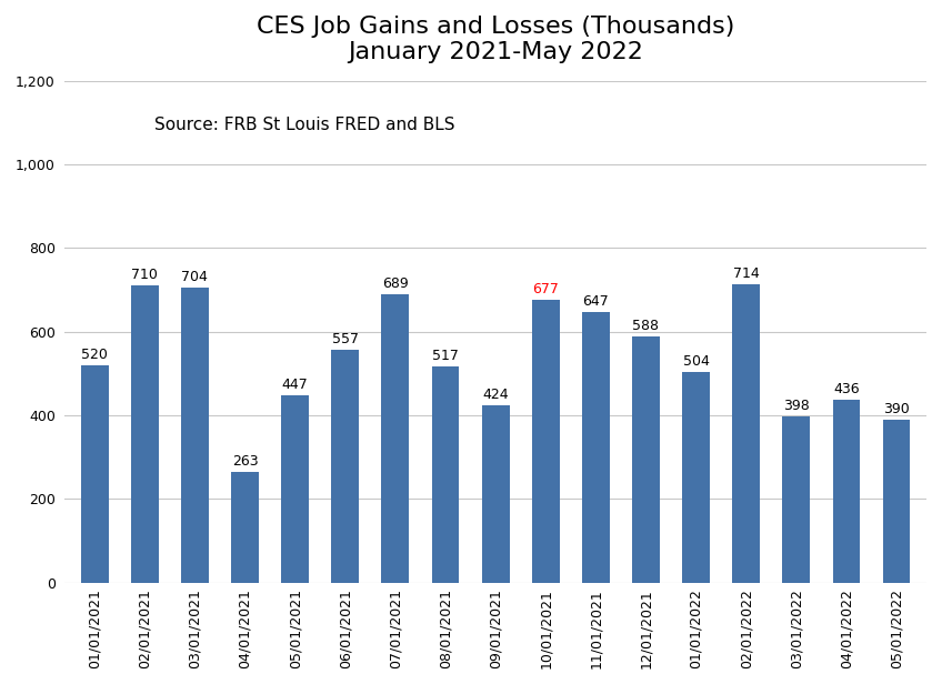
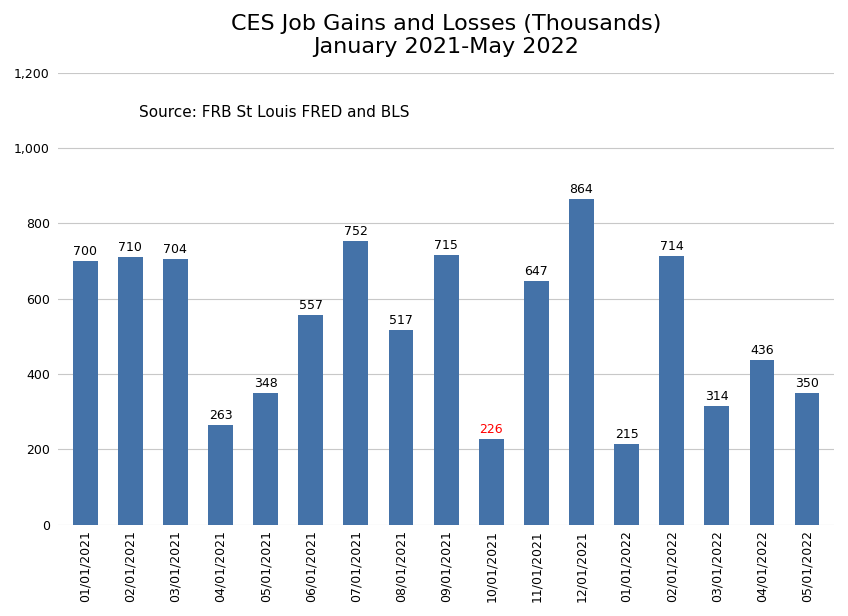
01/01/2021: 520 -> 700
05/01/2021: 447 -> 348
07/01/2021: 689 -> 752
09/01/2021: 424 -> 715
10/01/2021: 677 -> 226
12/01/2021: 588 -> 864
01/01/2022: 504 -> 215
03/01/2022: 398 -> 314
05/01/2022: 390 -> 350
